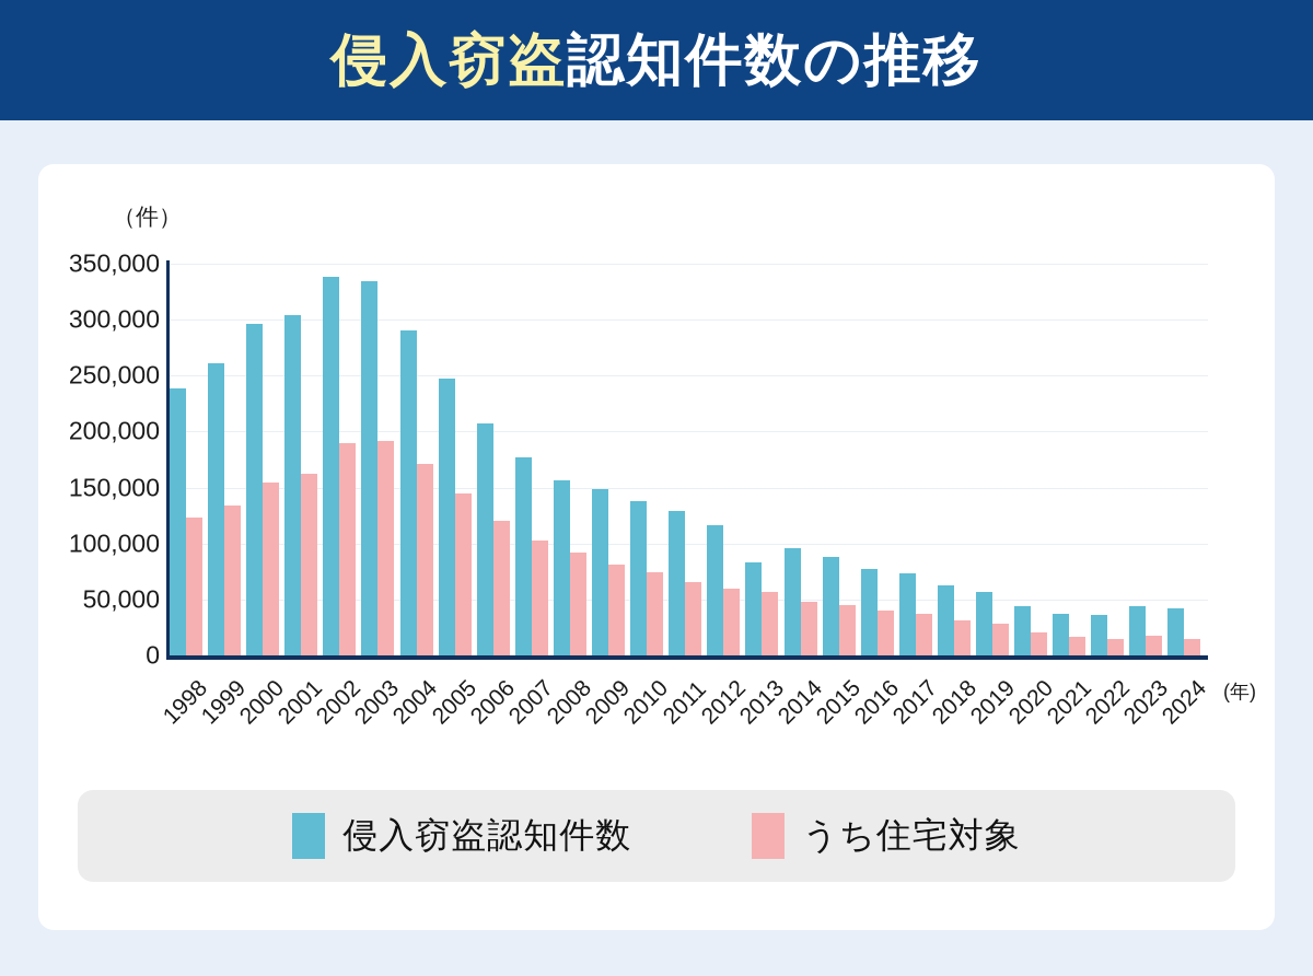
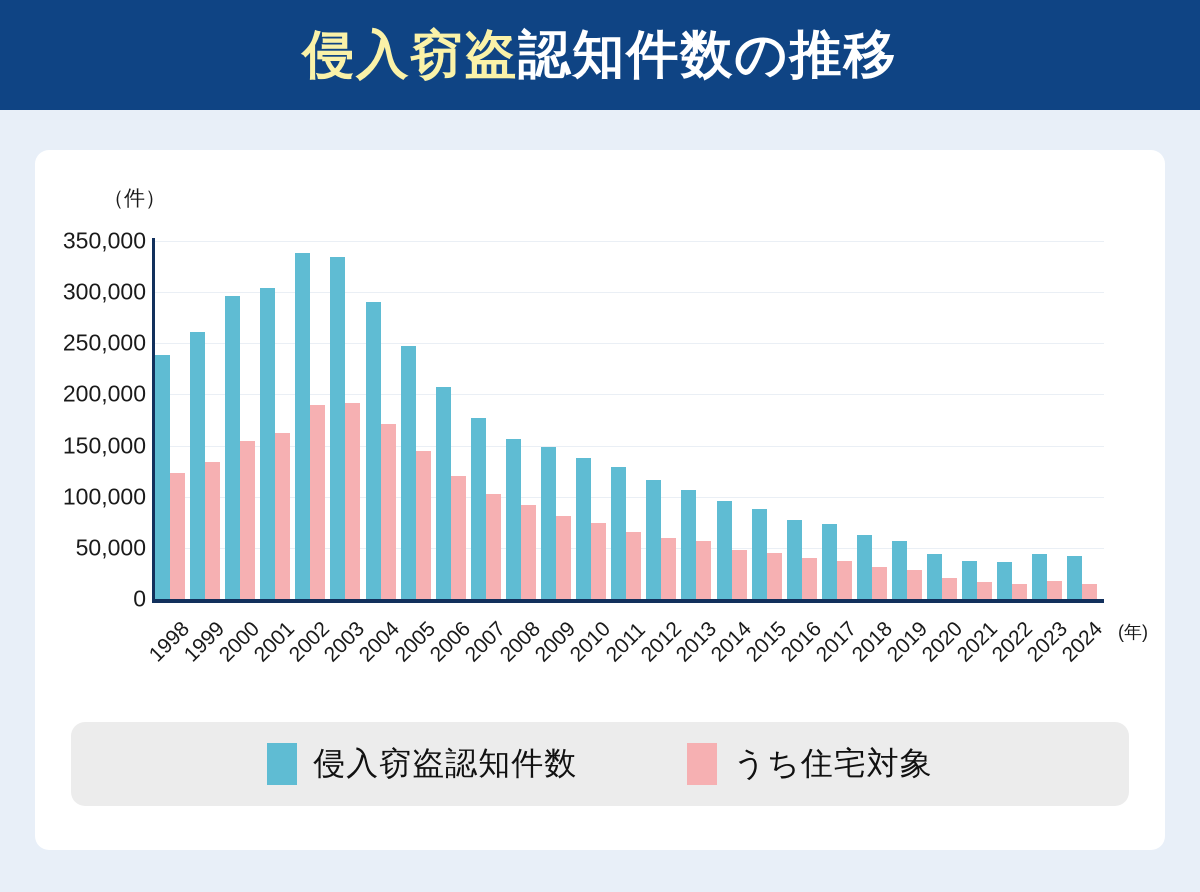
侵入窃盗認知件数/2013: 83000 -> 107000
